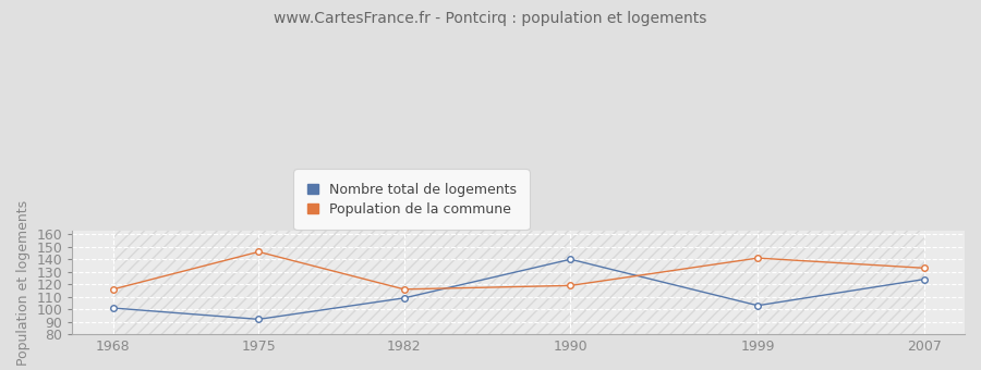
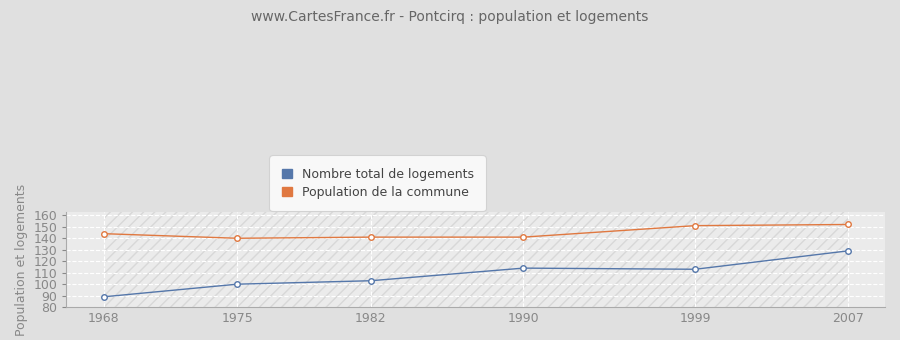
Nombre total de logements/1968: 101 -> 89
Population de la commune/1968: 116 -> 144
Nombre total de logements/1975: 92 -> 100
Population de la commune/1975: 146 -> 140
Nombre total de logements/1982: 109 -> 103
Population de la commune/1982: 116 -> 141
Nombre total de logements/1990: 140 -> 114
Population de la commune/1990: 119 -> 141
Nombre total de logements/1999: 103 -> 113
Population de la commune/1999: 141 -> 151
Nombre total de logements/2007: 124 -> 129
Population de la commune/2007: 133 -> 152
